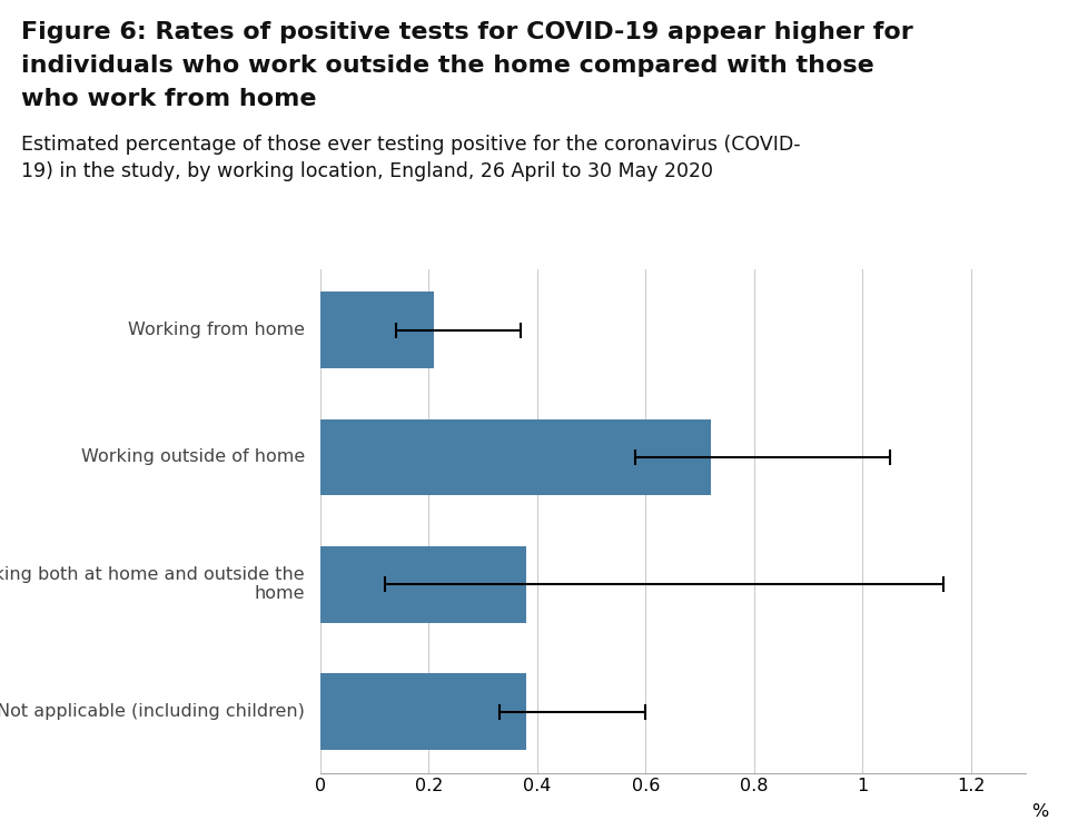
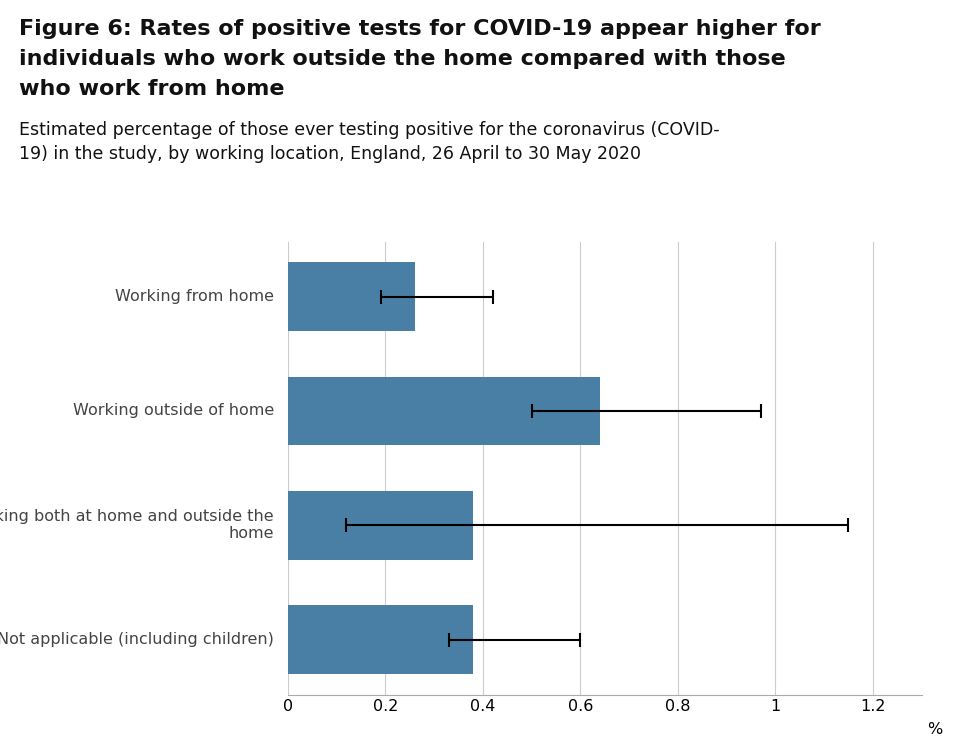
Working from home: 0.21 -> 0.26
Working outside of home: 0.72 -> 0.64
